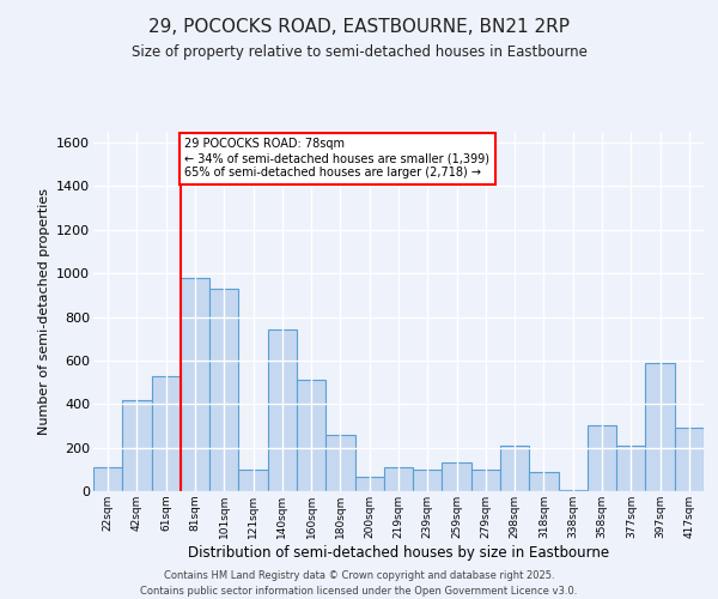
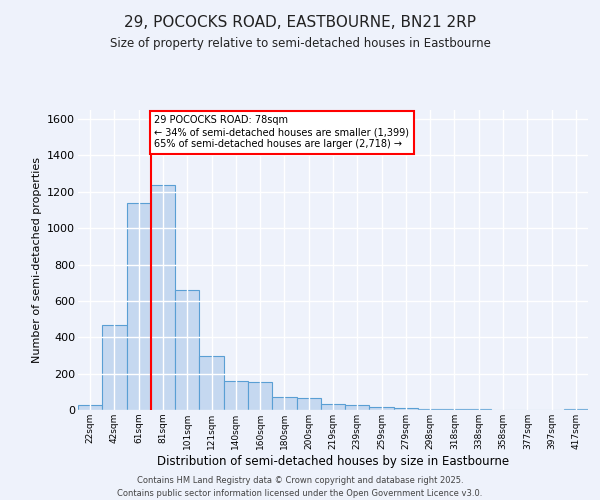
22sqm: 110 -> 20
42sqm: 420 -> 470
61sqm: 530 -> 1140
81sqm: 980 -> 1240
101sqm: 930 -> 660
121sqm: 100 -> 300
140sqm: 740 -> 160
160sqm: 510 -> 160
180sqm: 260 -> 70
219sqm: 110 -> 40
239sqm: 100 -> 20
259sqm: 130 -> 20
279sqm: 100 -> 10
298sqm: 210 -> 10
318sqm: 90 -> 0
358sqm: 300 -> 0
377sqm: 210 -> 0
397sqm: 590 -> 0
417sqm: 290 -> 10
